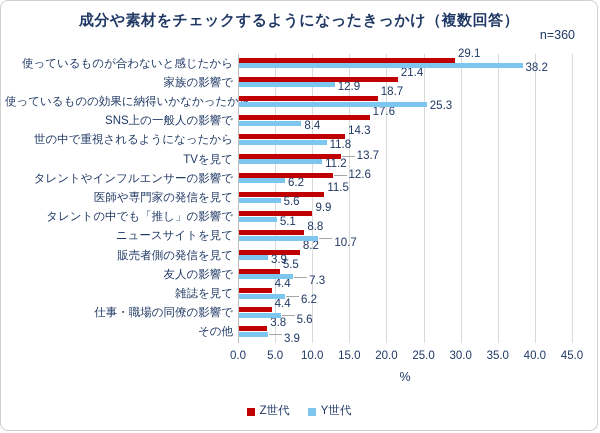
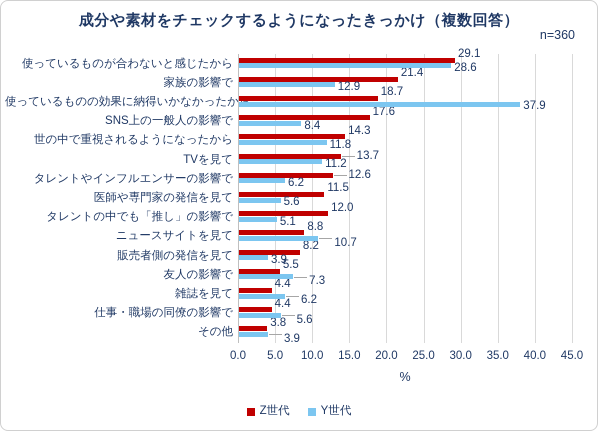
Y世代/使っているものが合わないと感じたから: 38.2 -> 28.6
Y世代/使っているものの効果に納得いかなかったから: 25.3 -> 37.9
Z世代/タレントの中でも「推し」の影響で: 9.9 -> 12.0
